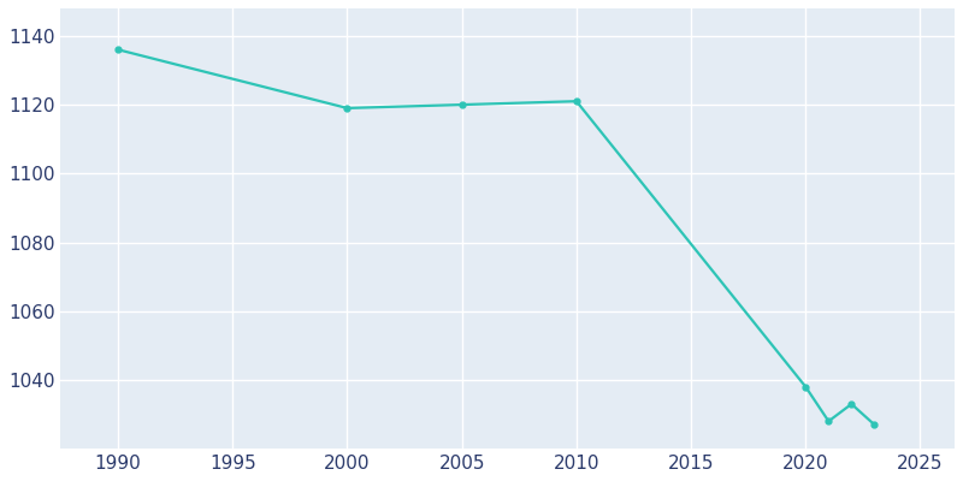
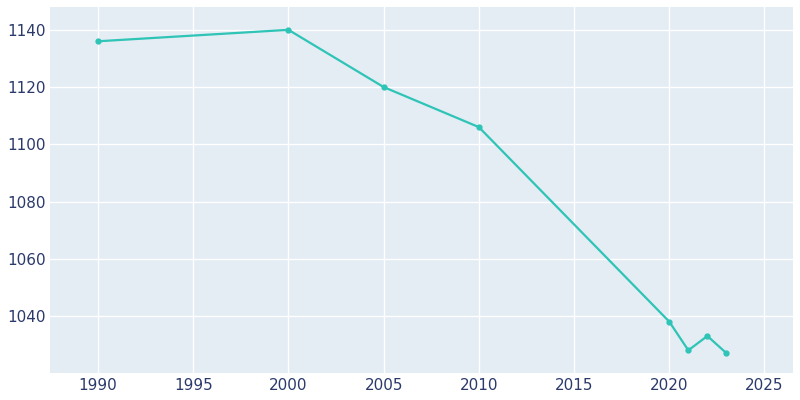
2000: 1119 -> 1140
2010: 1121 -> 1106
